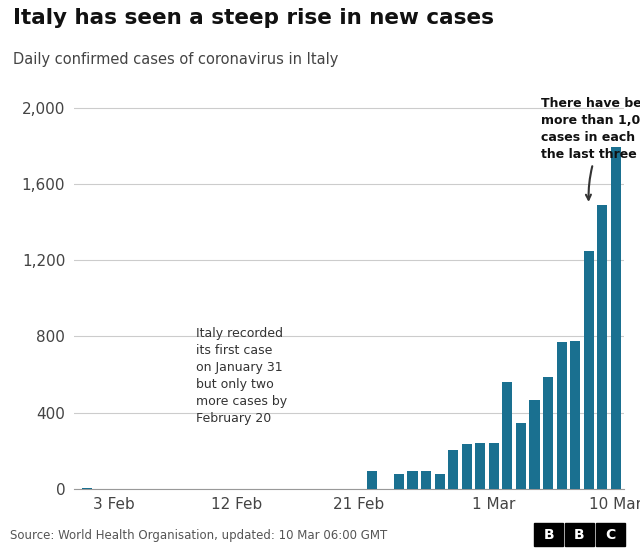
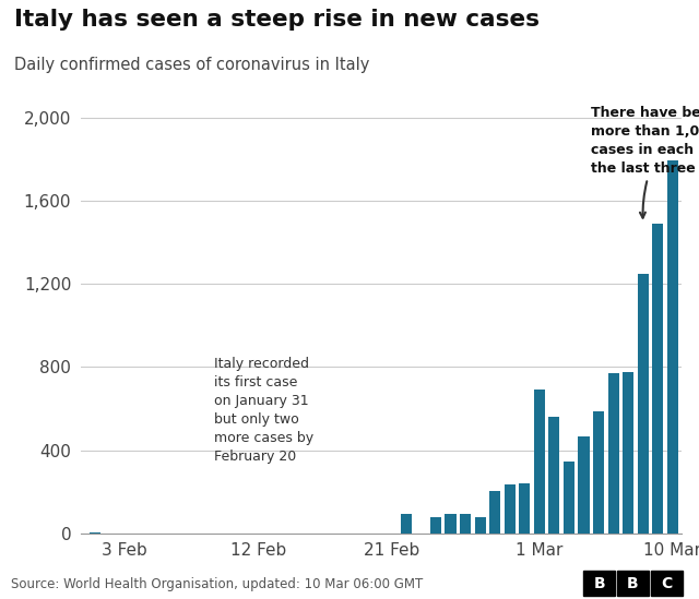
1 Mar: 240 -> 690
